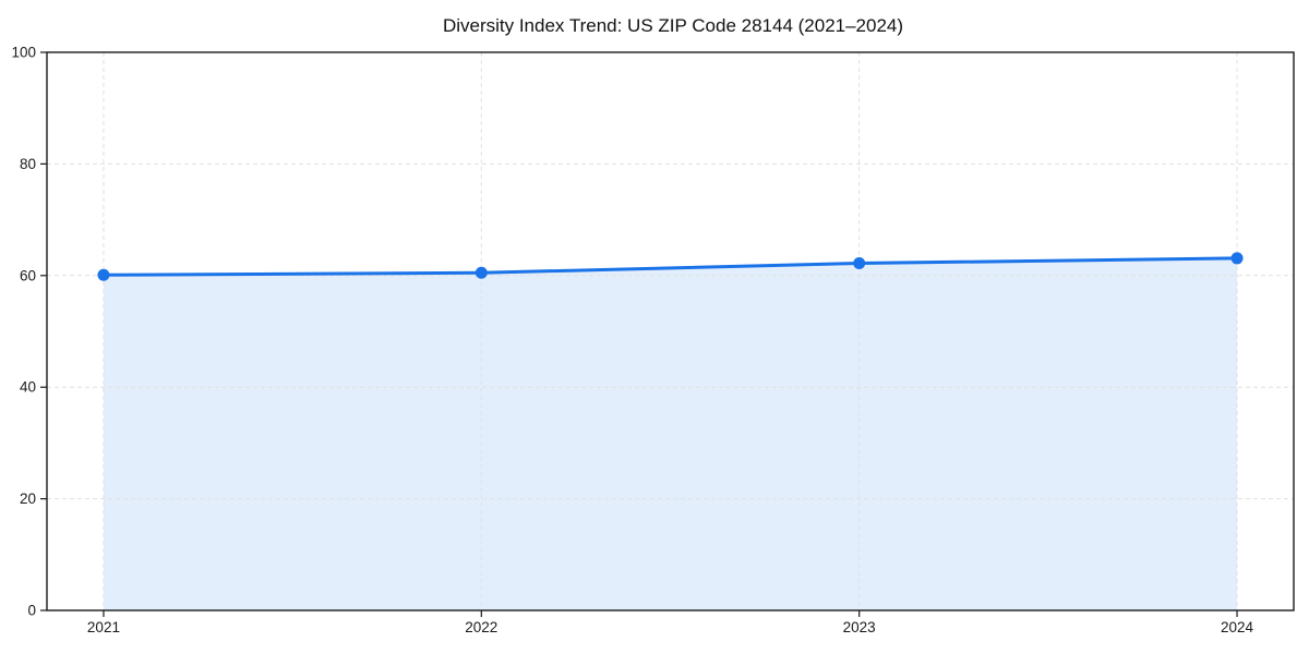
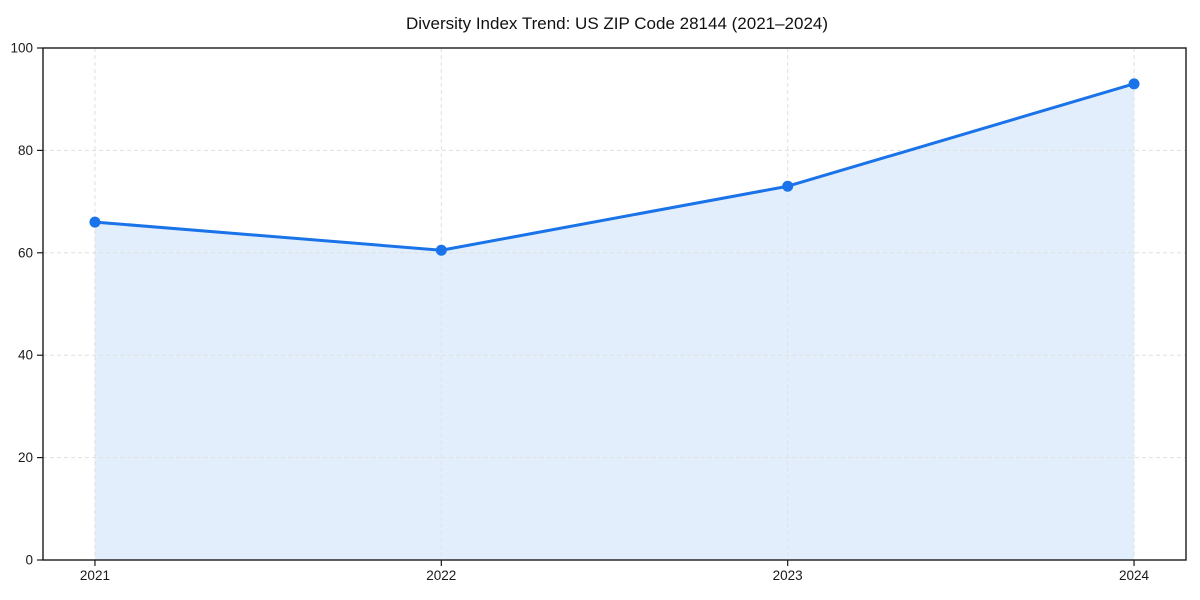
2021: 60 -> 66
2023: 62 -> 73
2024: 63 -> 93
